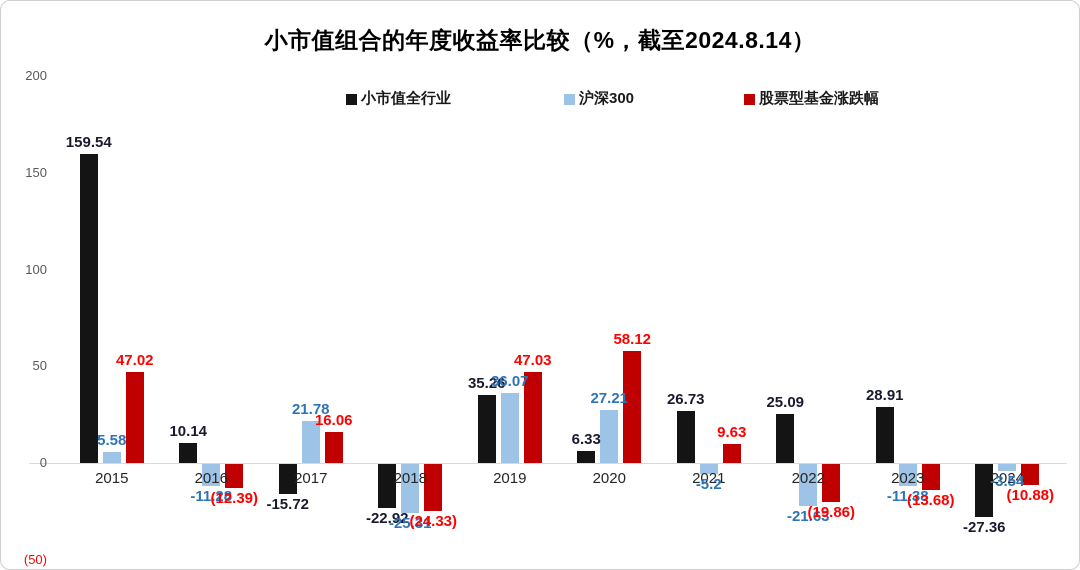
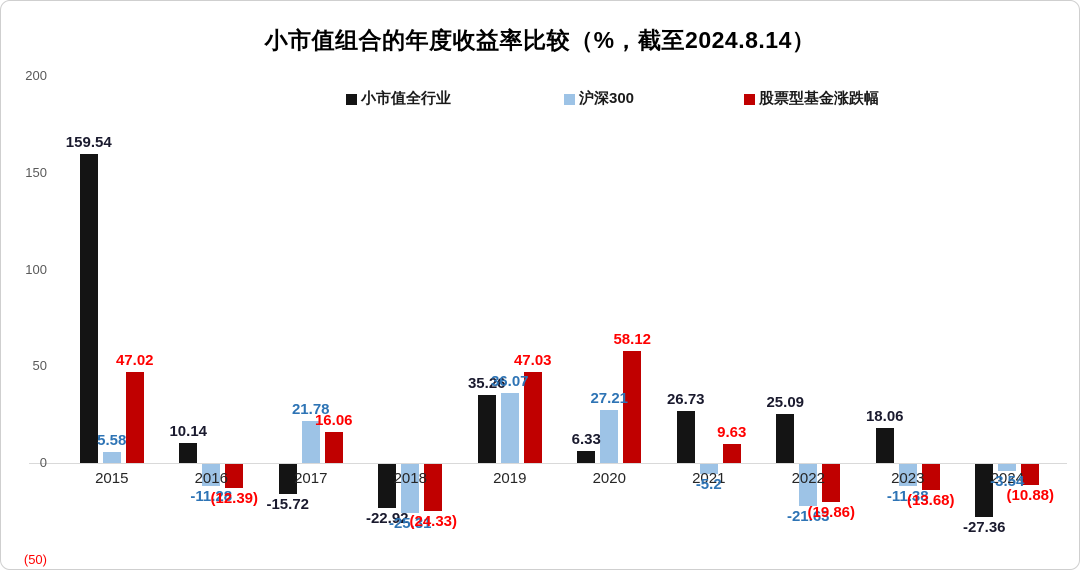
小市值全行业/2023: 28.91 -> 18.06
